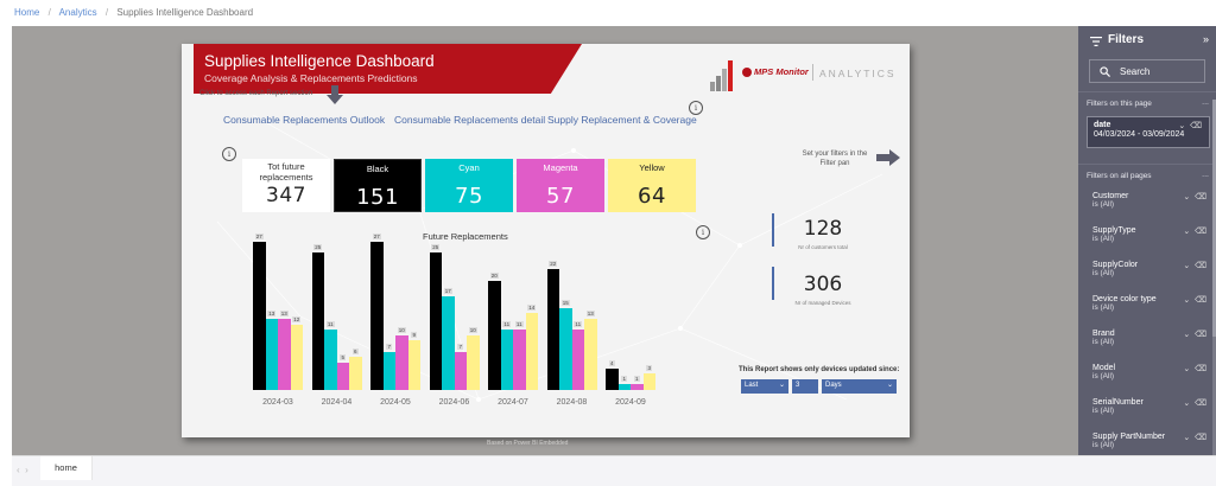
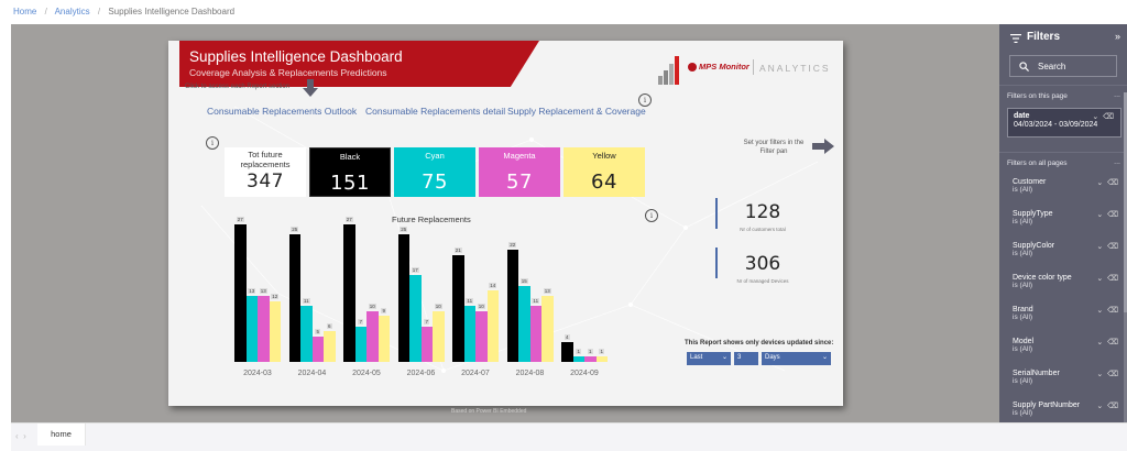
Black/2024-07: 20 -> 21
Magenta/2024-07: 11 -> 10
Yellow/2024-09: 3 -> 1
